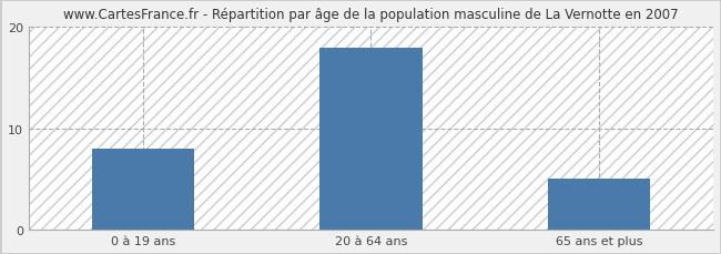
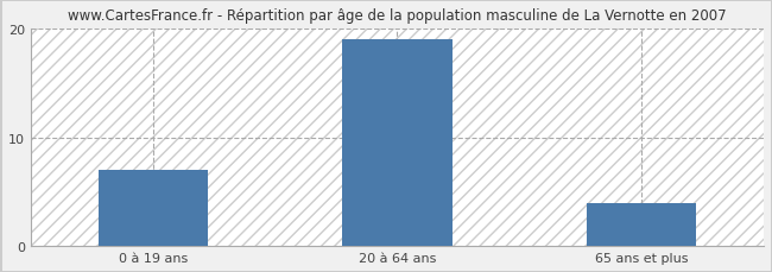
0 à 19 ans: 8 -> 7
20 à 64 ans: 18 -> 19
65 ans et plus: 5 -> 4
